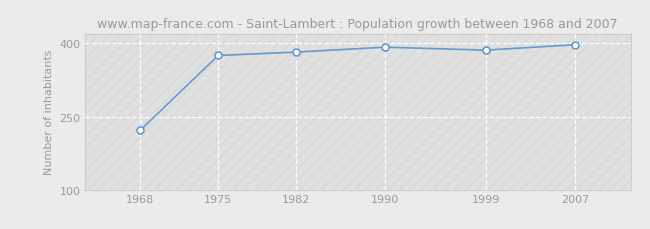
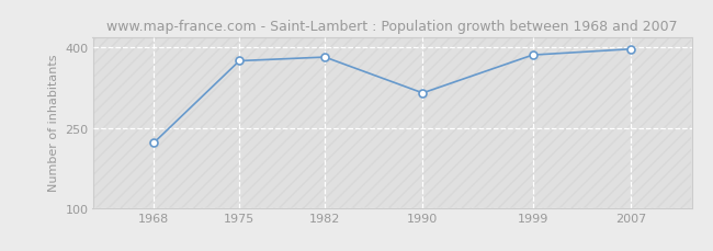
1990: 392 -> 315
